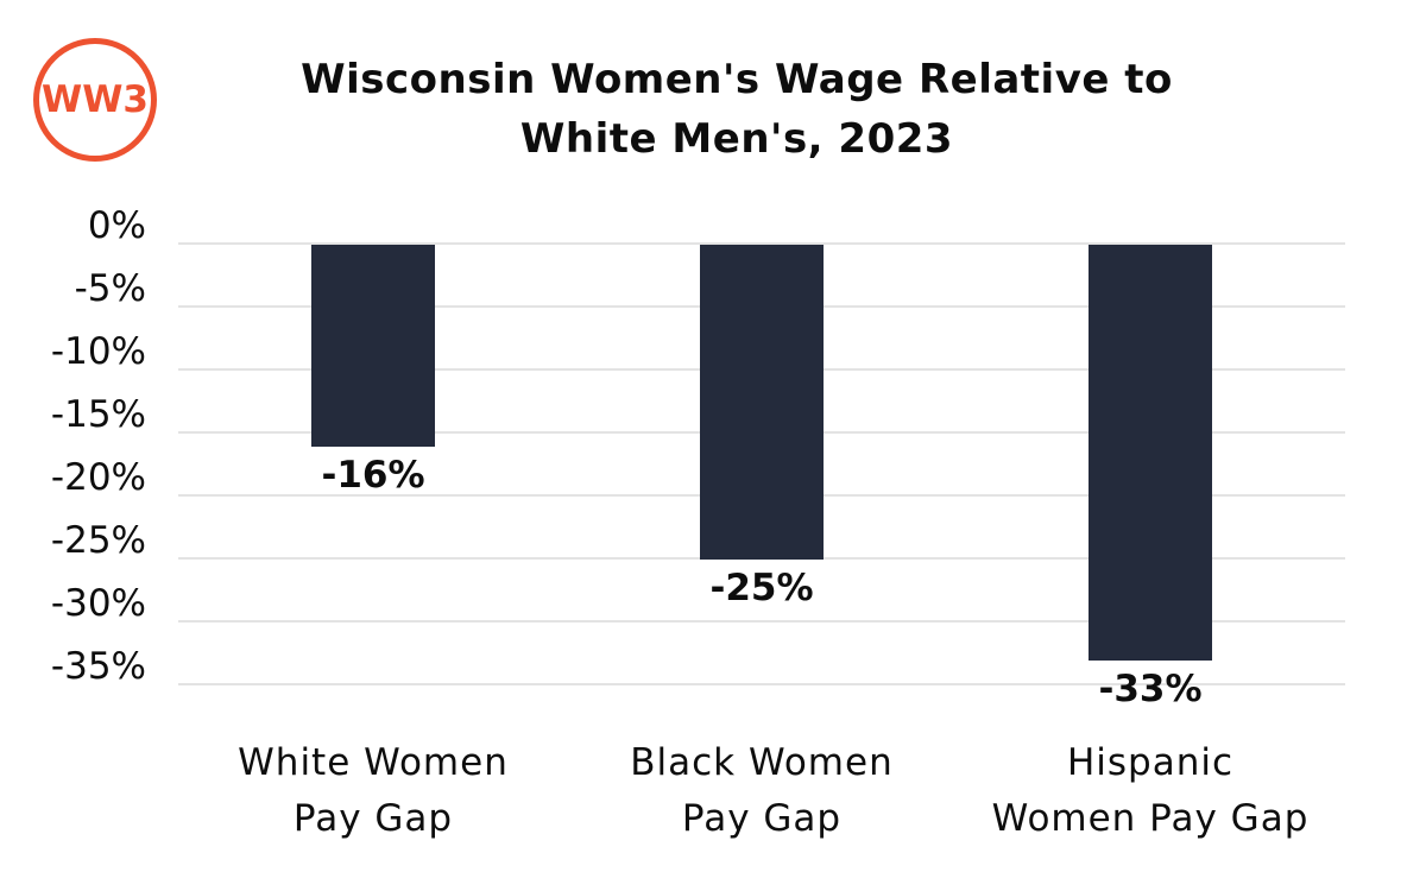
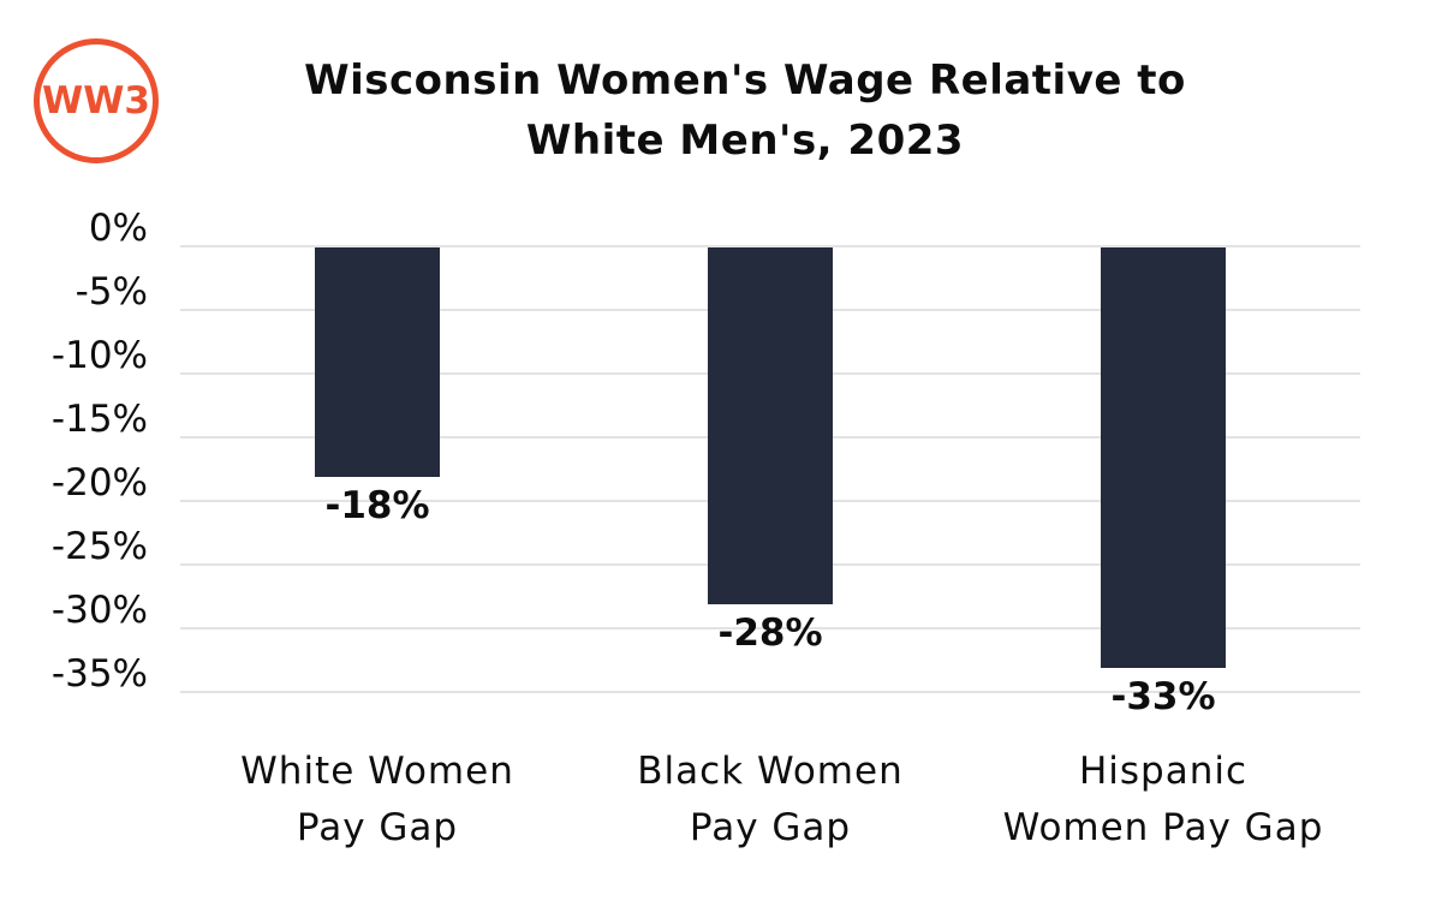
White Women Pay Gap: -16% -> -18%
Black Women Pay Gap: -25% -> -28%
